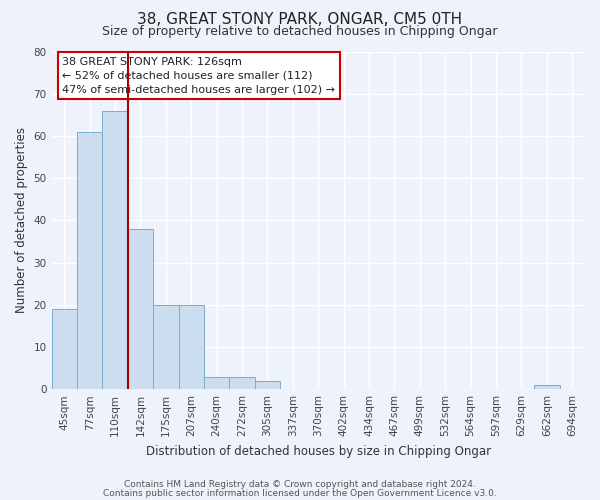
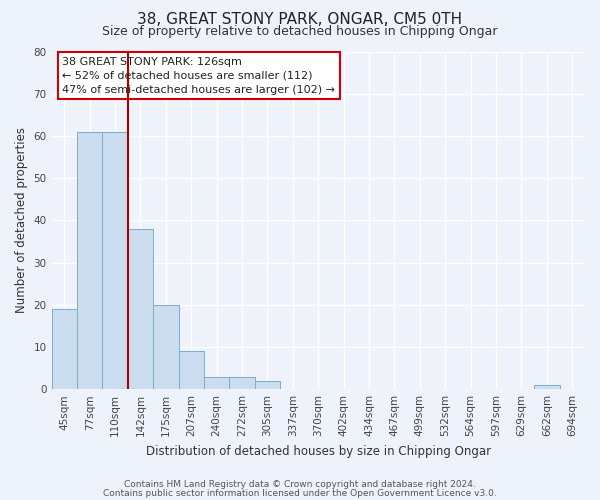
110sqm: 66 -> 61
207sqm: 20 -> 9
